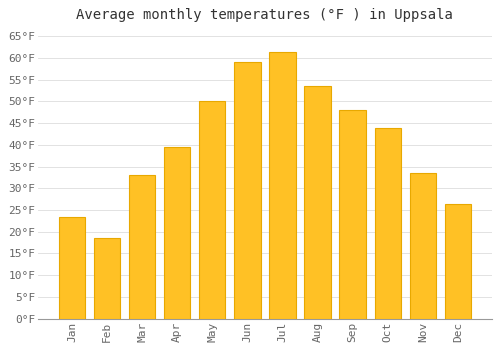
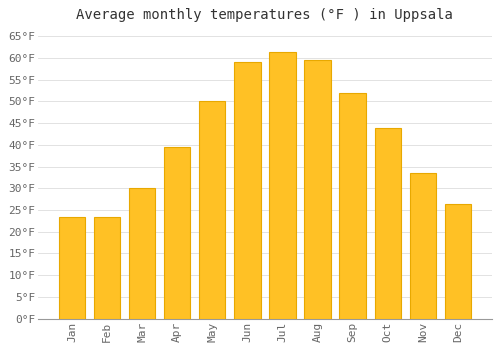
Feb: 18.5°F -> 23.5°F
Mar: 33.0°F -> 30.0°F
Aug: 53.5°F -> 59.5°F
Sep: 48.0°F -> 52.0°F
